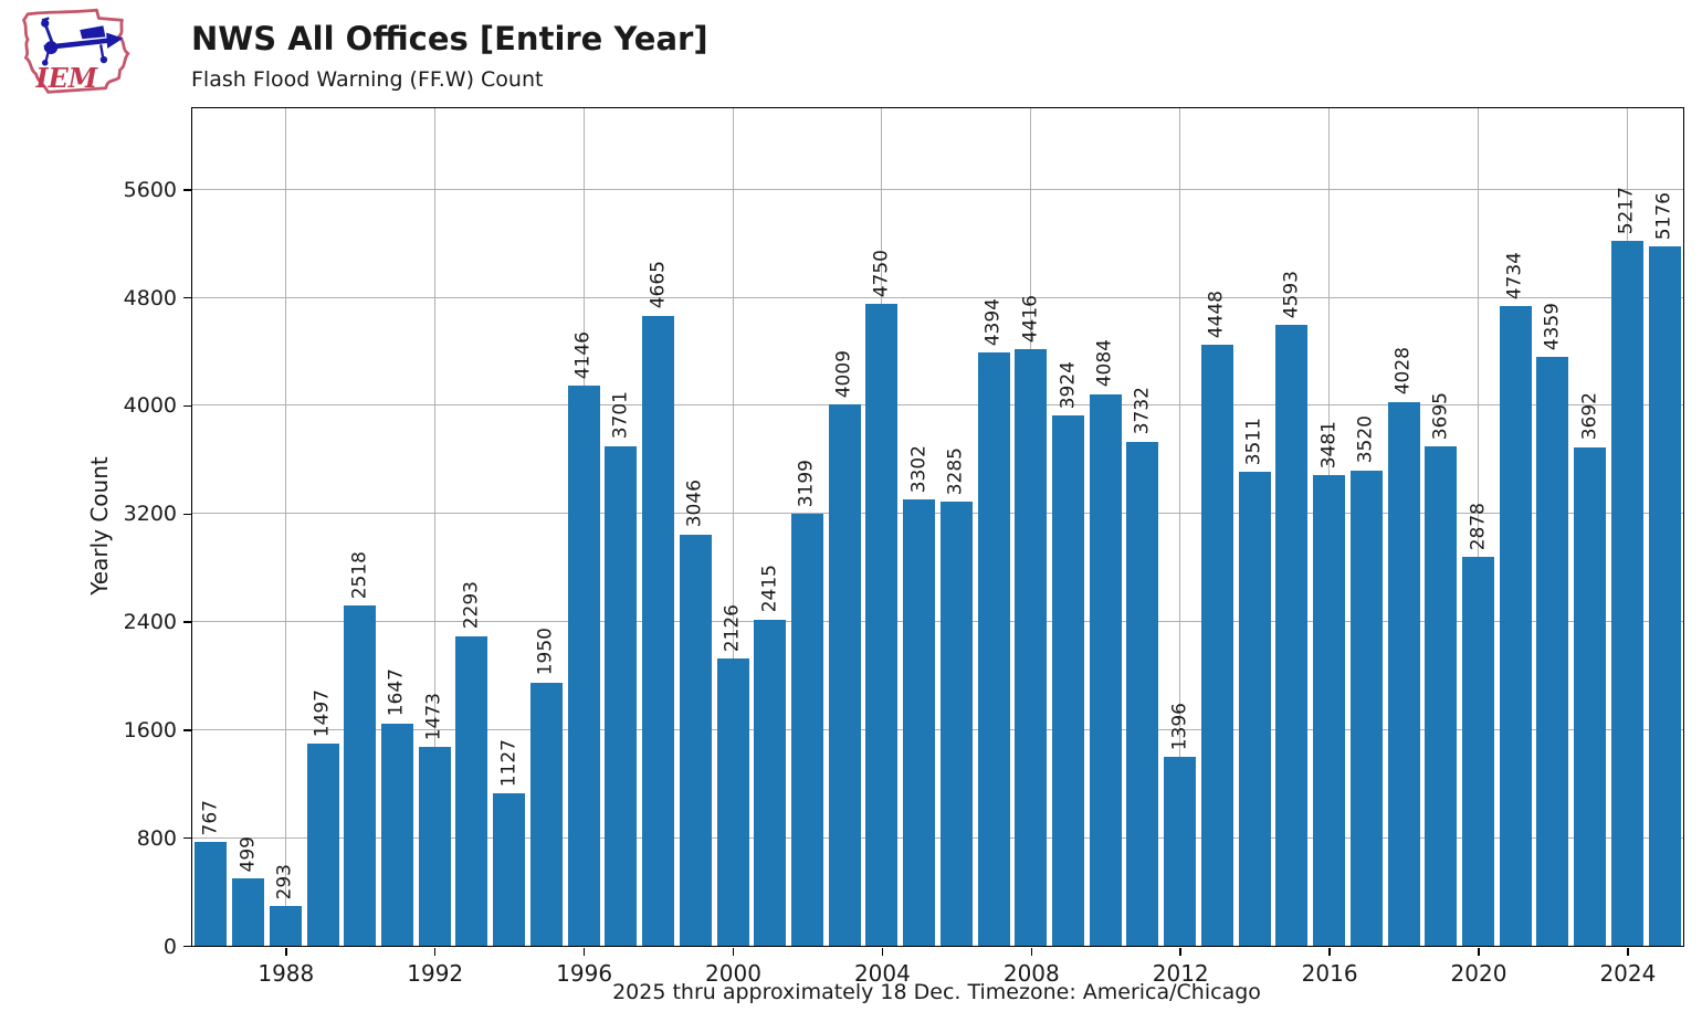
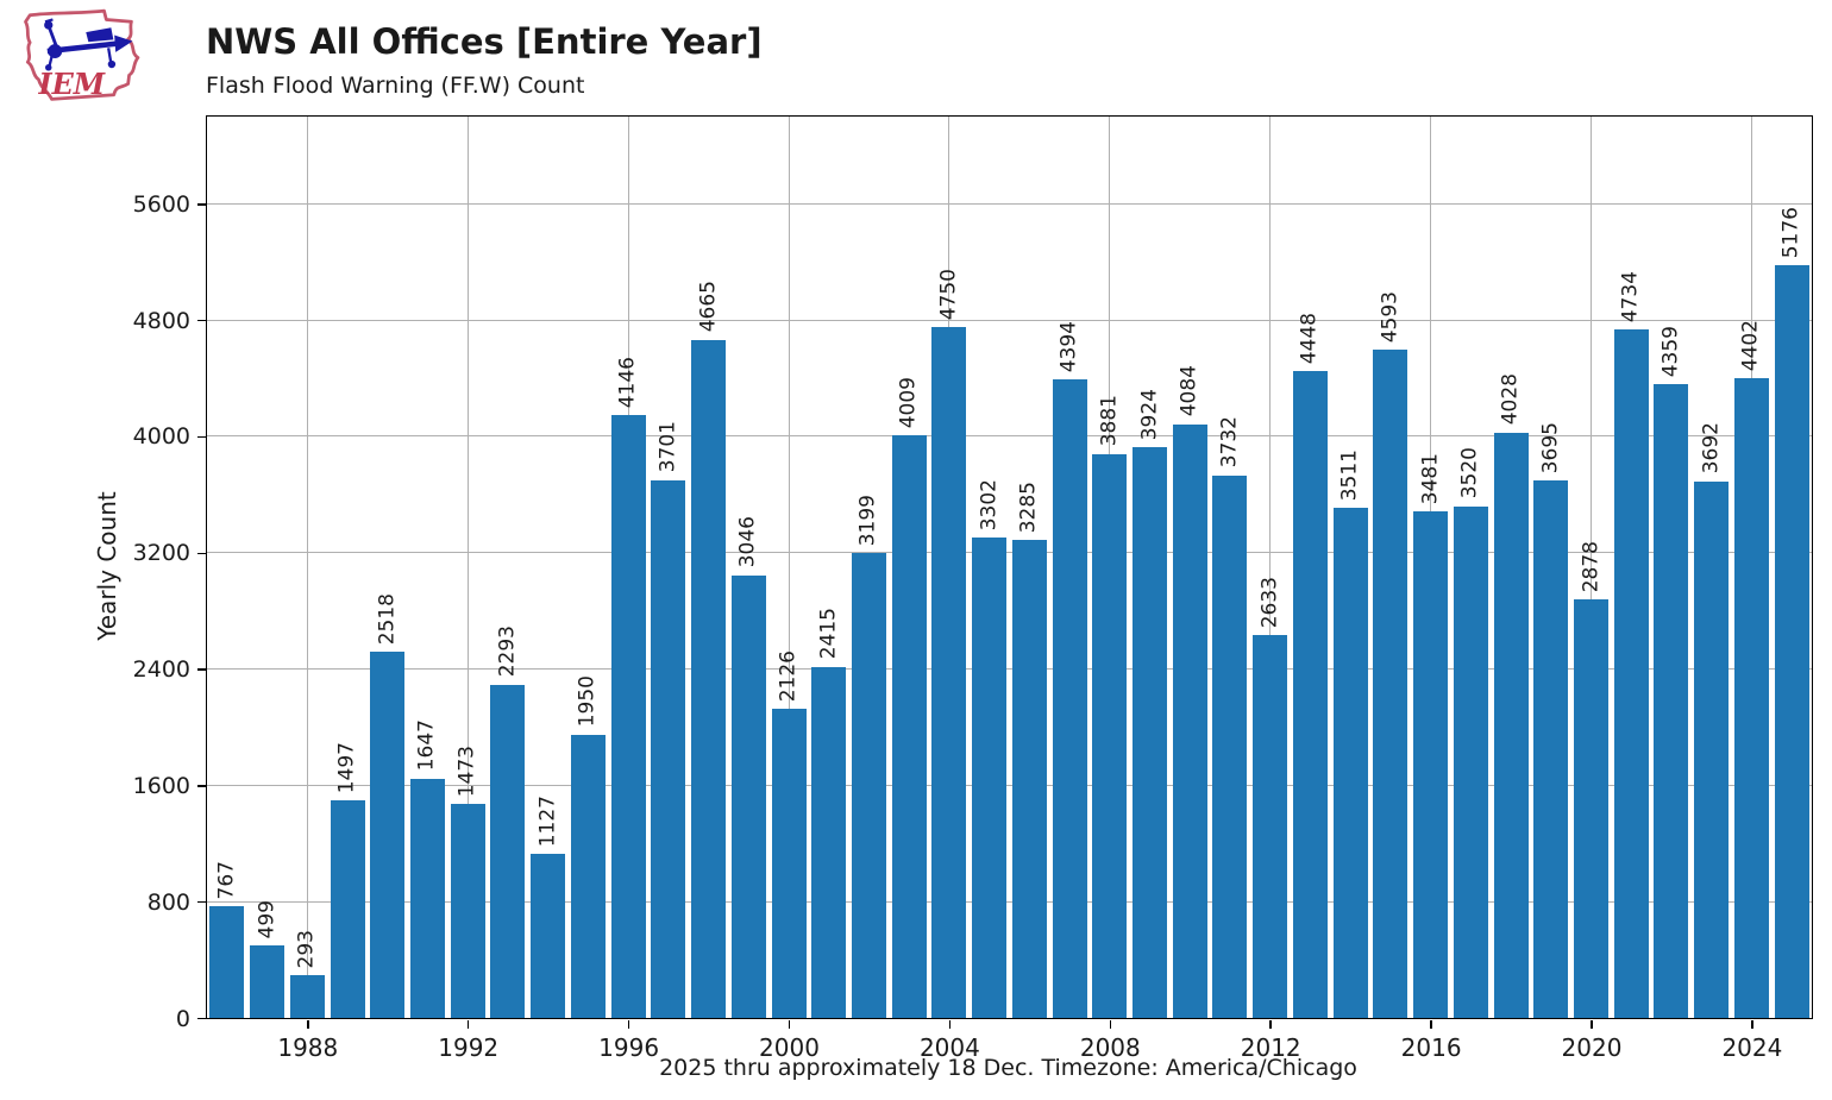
2008: 4416 -> 3881
2012: 1396 -> 2633
2024: 5217 -> 4402
